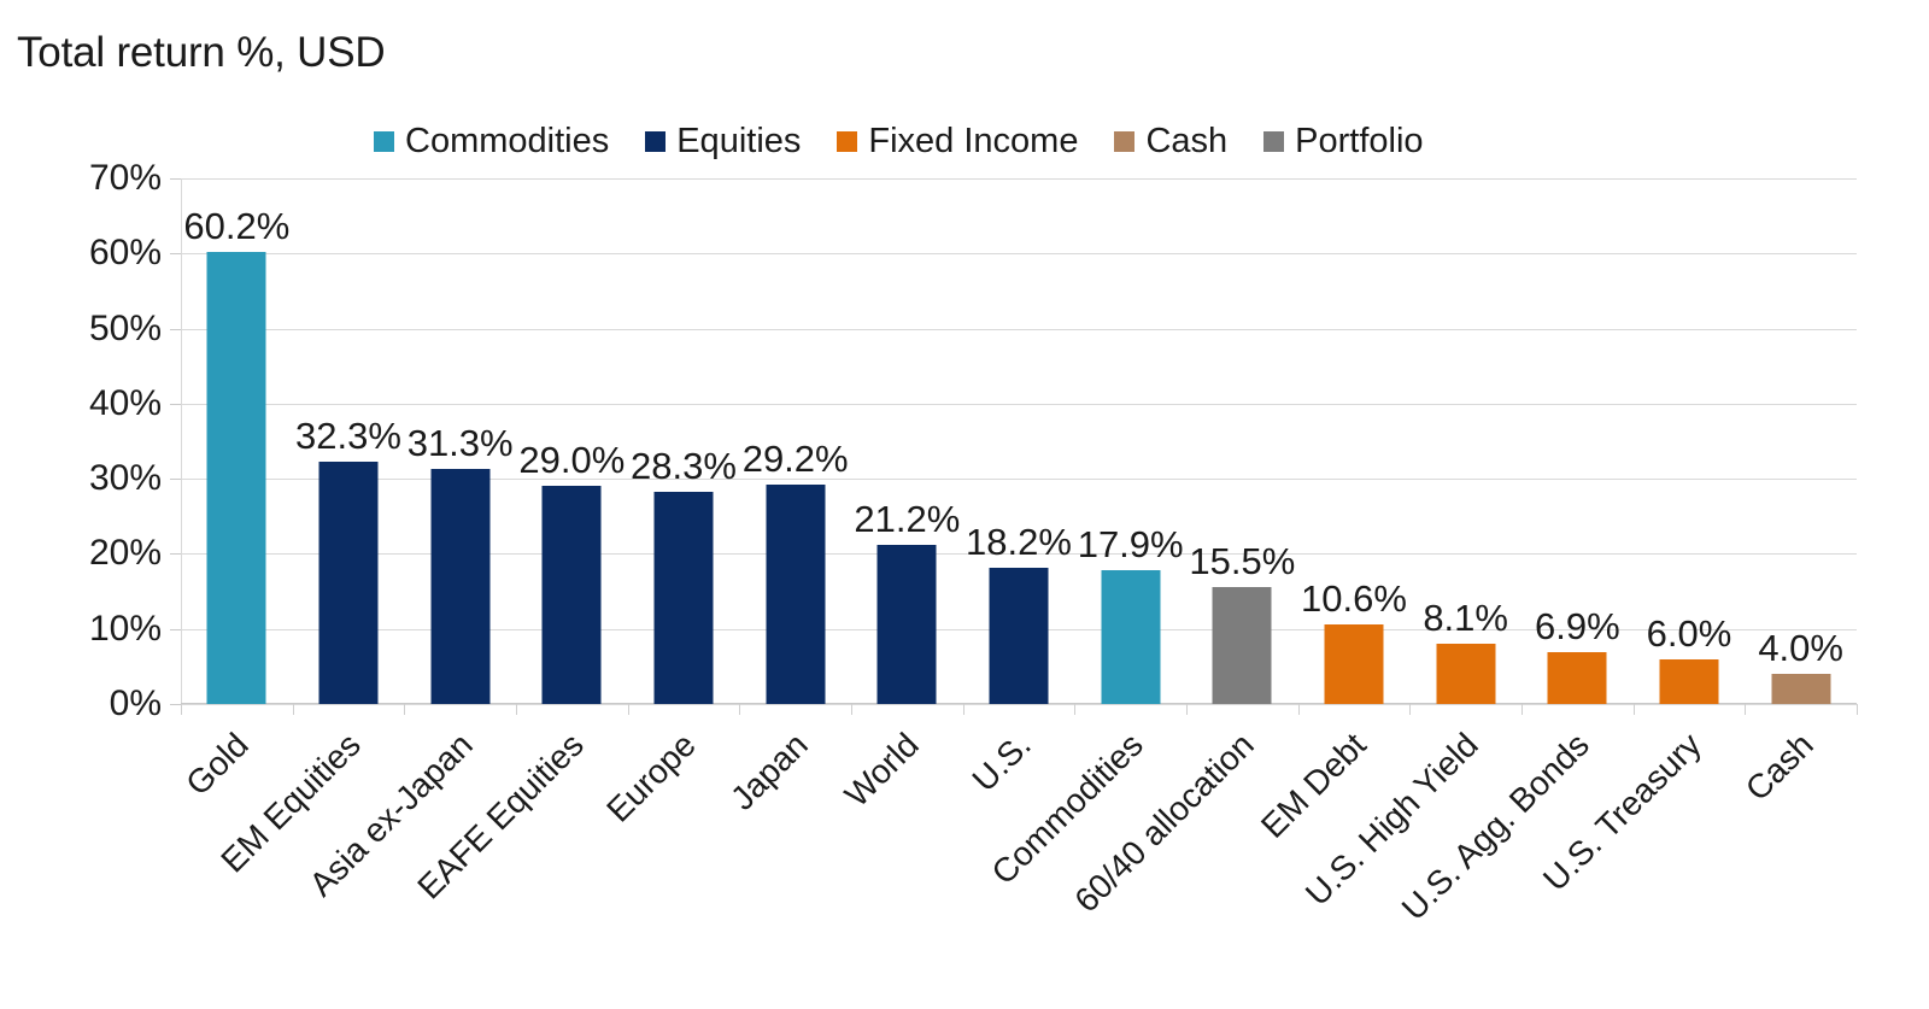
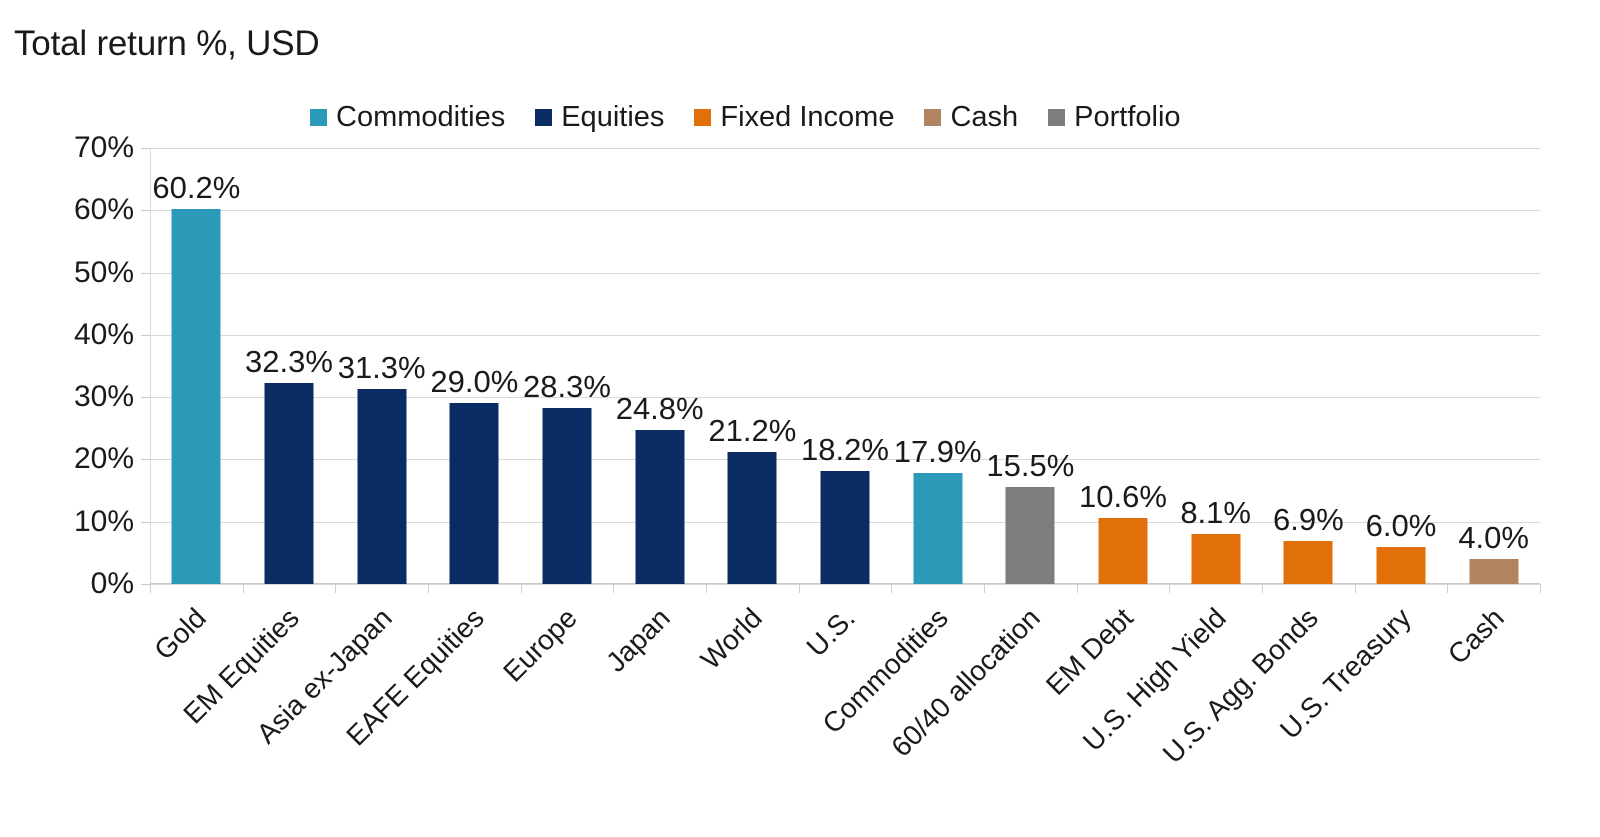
Japan: 29.2% -> 24.8%
